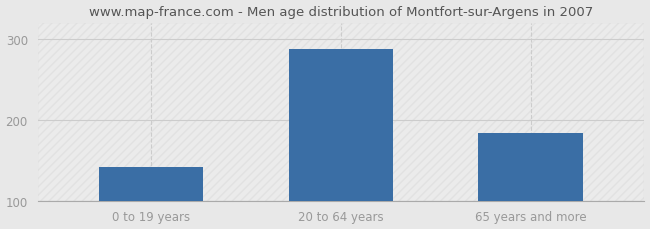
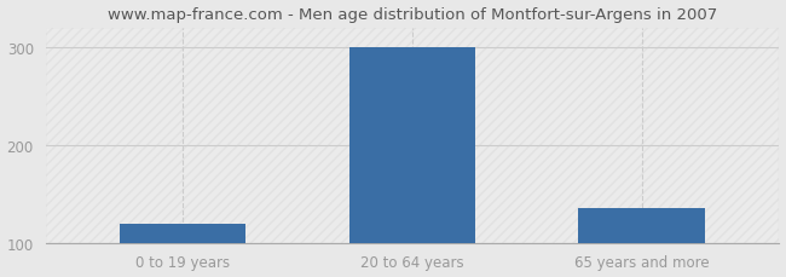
0 to 19 years: 142 -> 120
20 to 64 years: 288 -> 300
65 years and more: 184 -> 135
